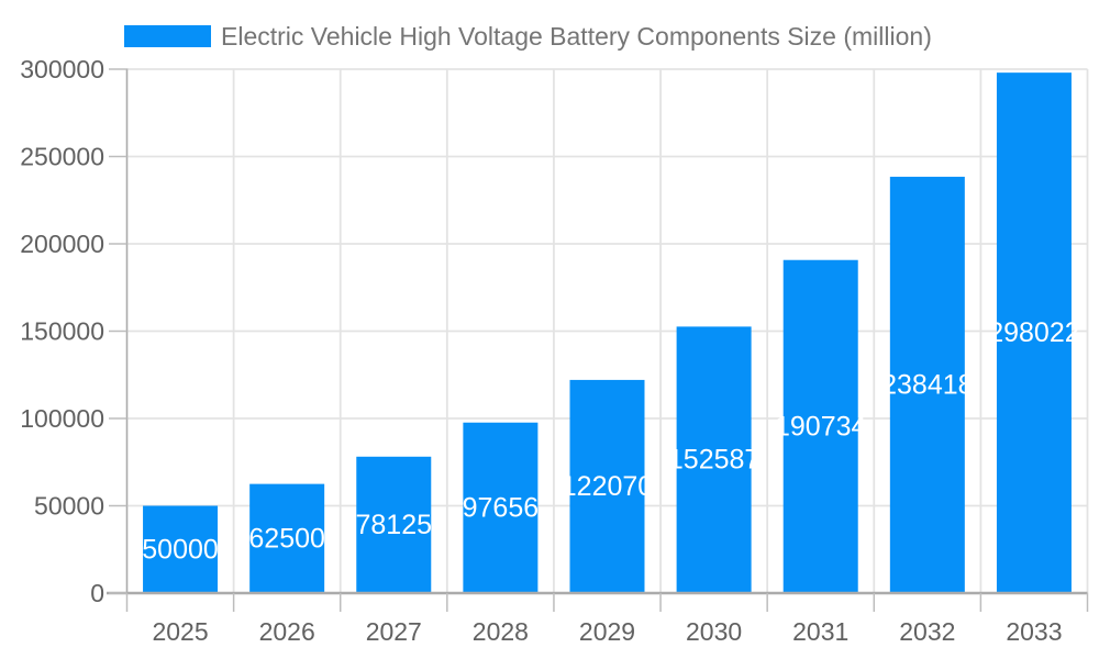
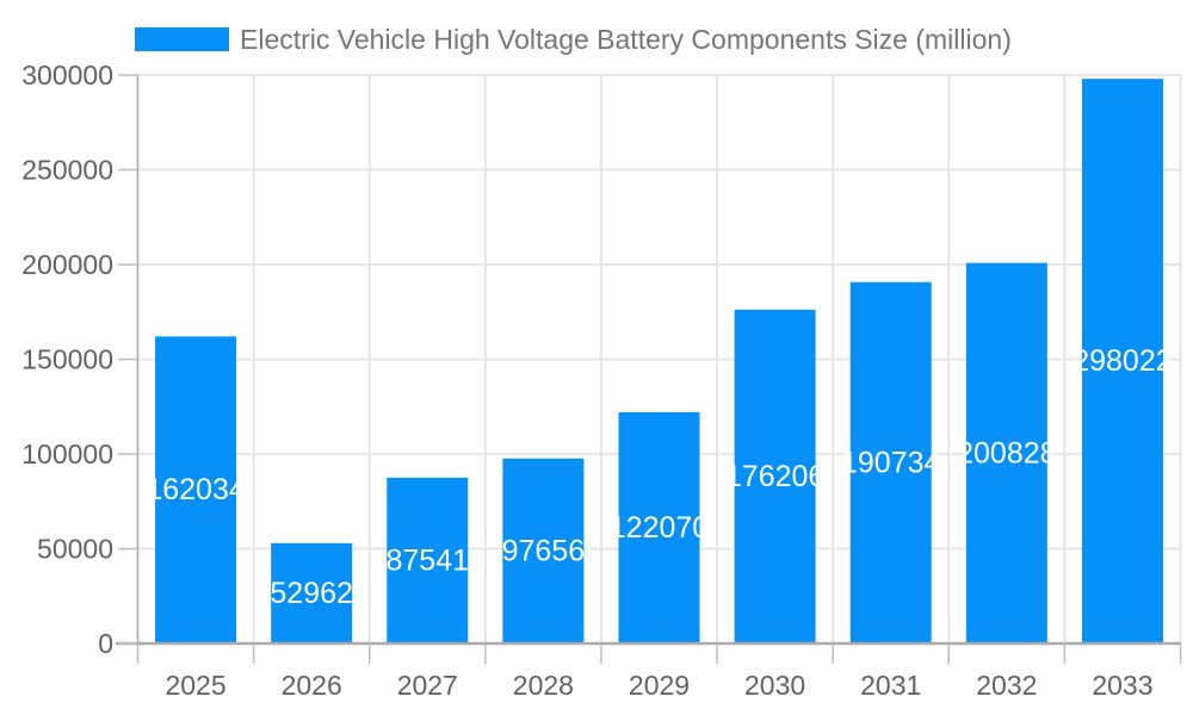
2025: 50000 -> 162034
2026: 62500 -> 52962
2027: 78125 -> 87541
2030: 152587 -> 176206
2032: 238418 -> 200828
